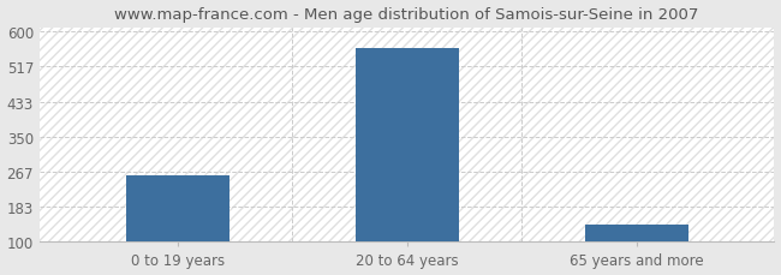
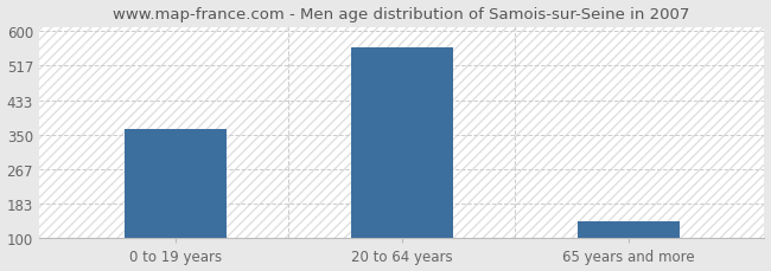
0 to 19 years: 258 -> 365
